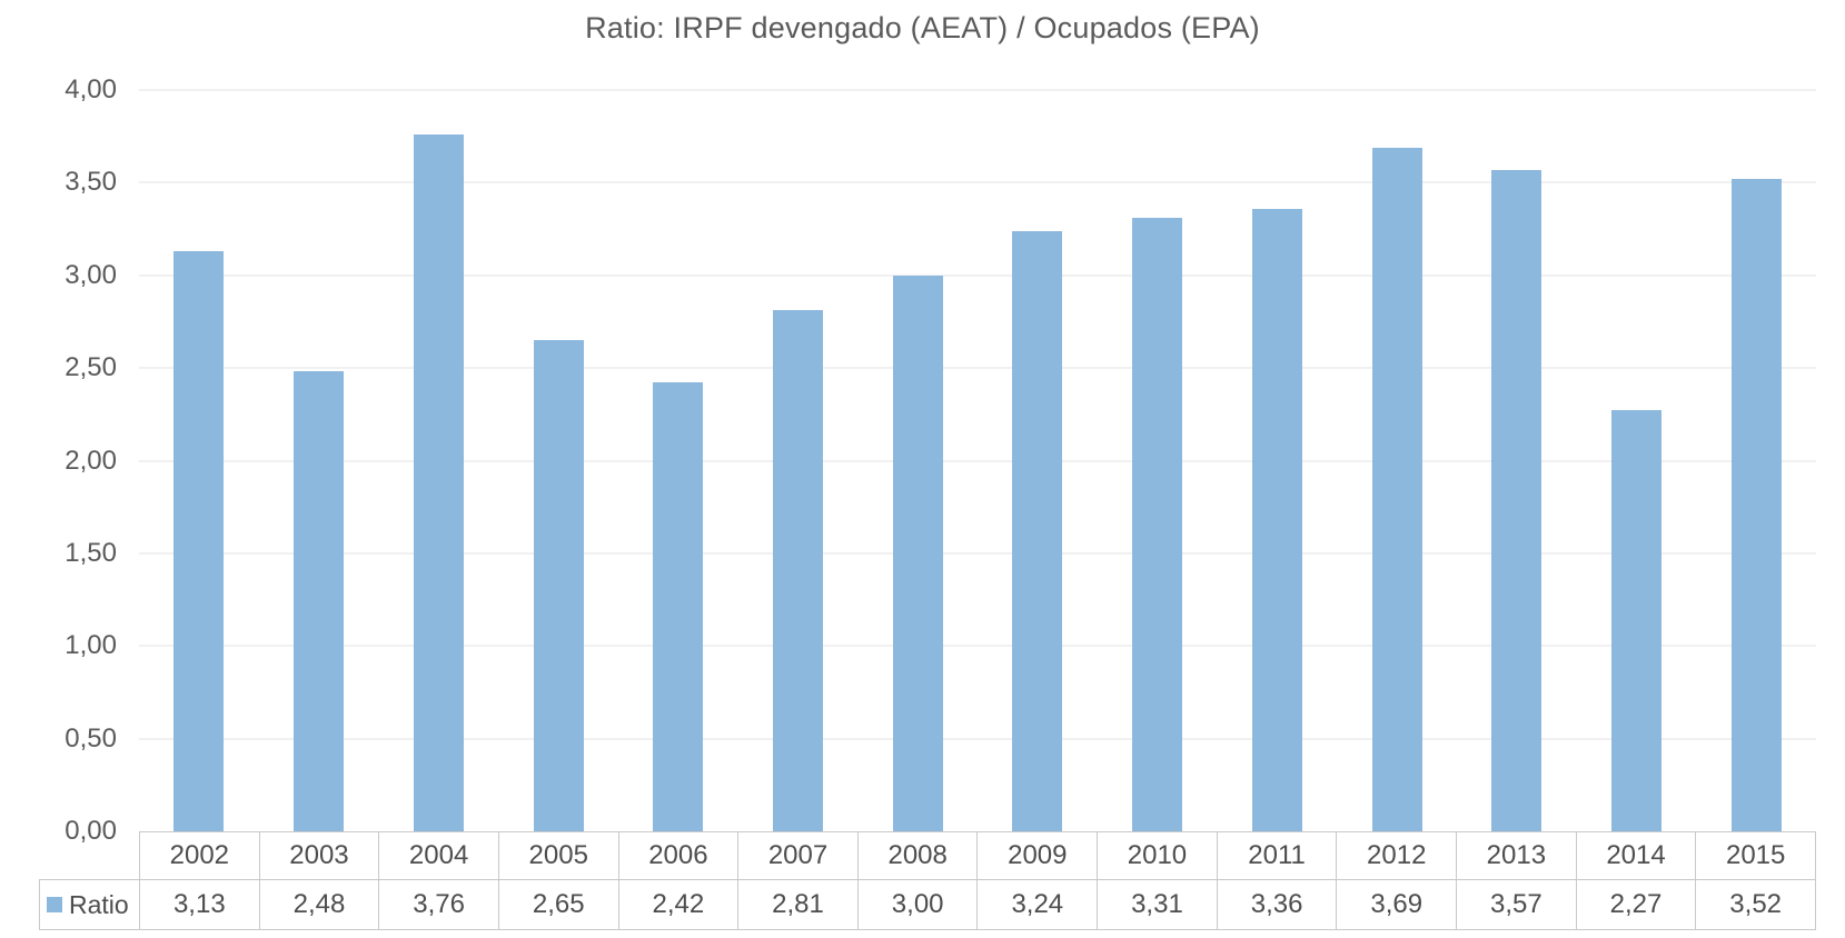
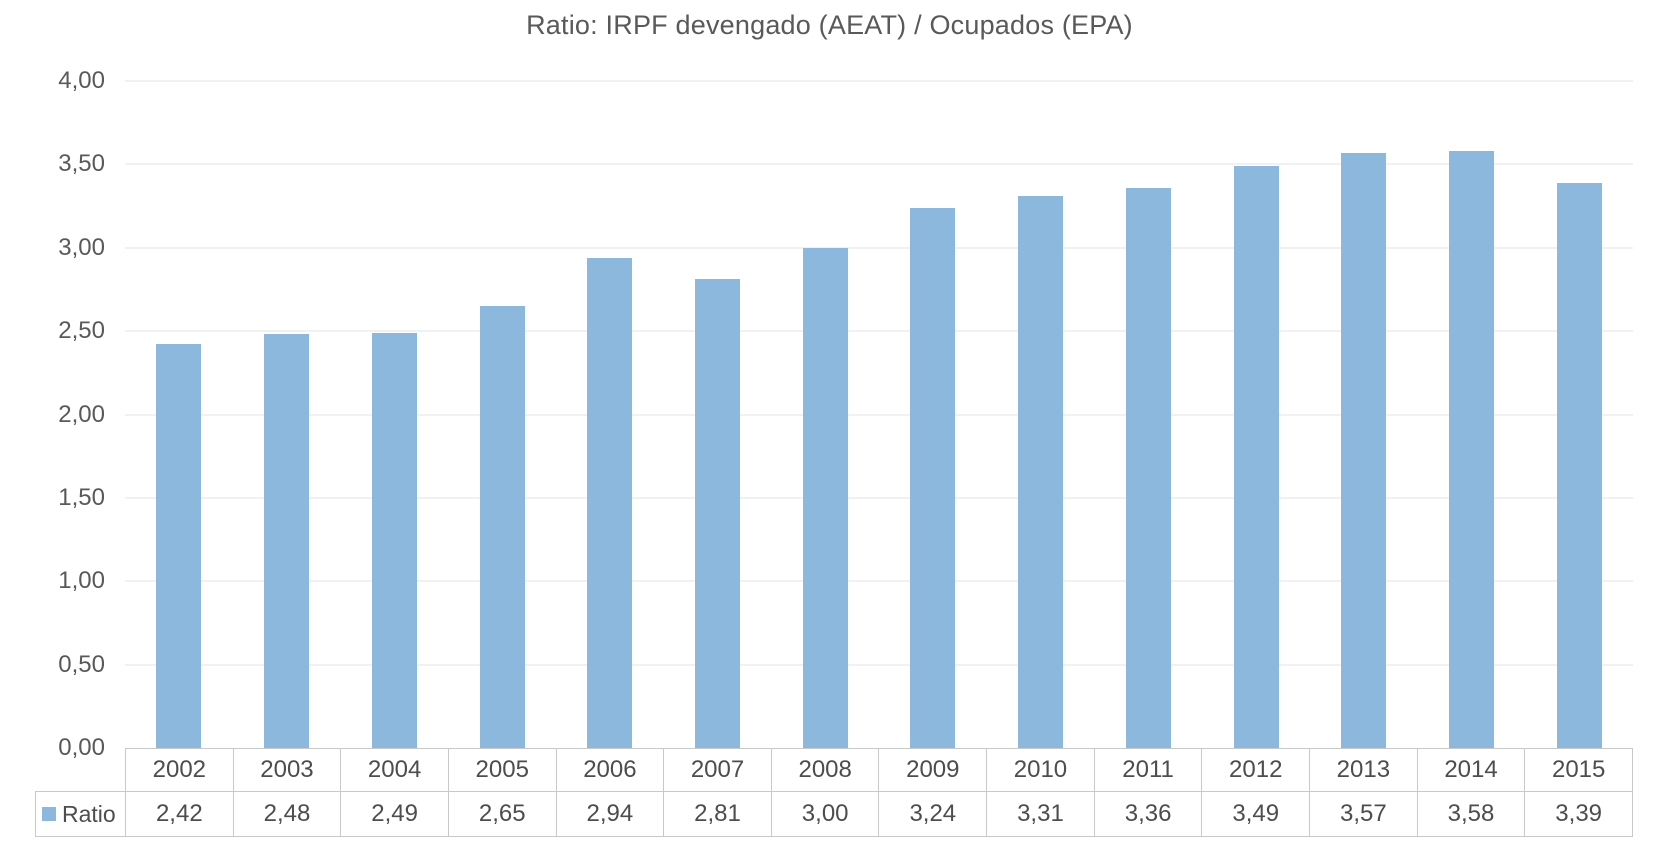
2002: 3,13 -> 2,42
2004: 3,76 -> 2,49
2006: 2,42 -> 2,94
2012: 3,69 -> 3,49
2014: 2,27 -> 3,58
2015: 3,52 -> 3,39
